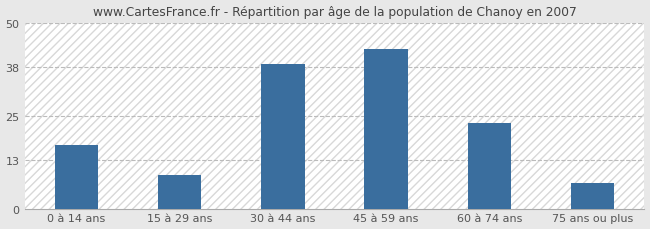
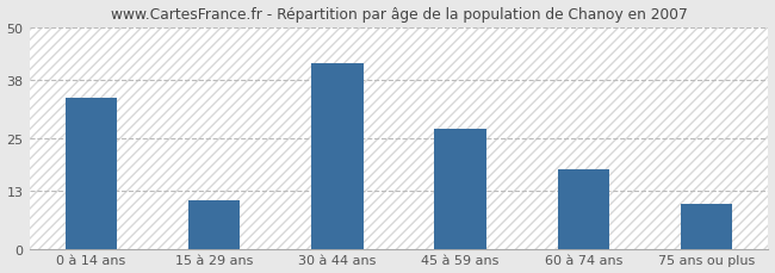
0 à 14 ans: 17 -> 34
15 à 29 ans: 9 -> 11
30 à 44 ans: 39 -> 42
45 à 59 ans: 43 -> 27
60 à 74 ans: 23 -> 18
75 ans ou plus: 7 -> 10
